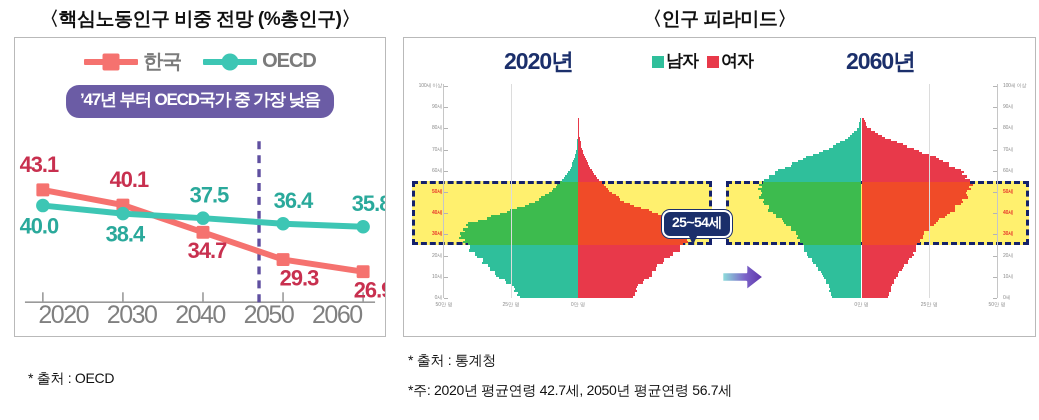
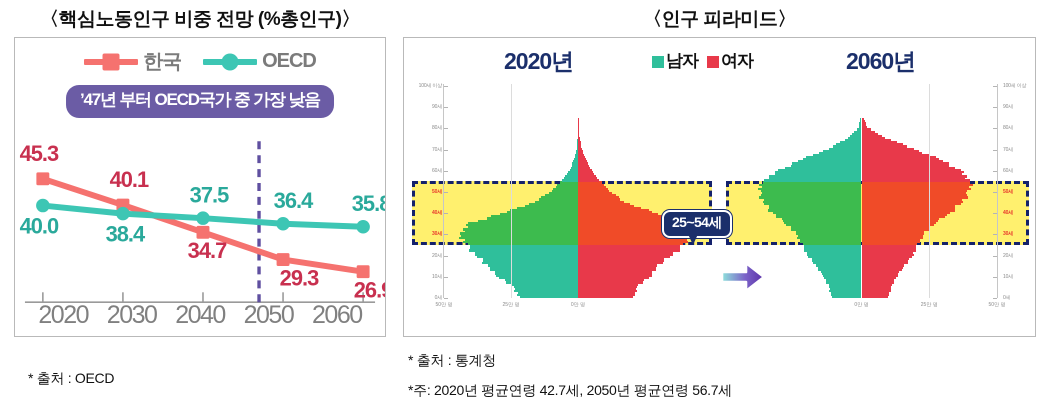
한국/2020: 43.1 -> 45.3
